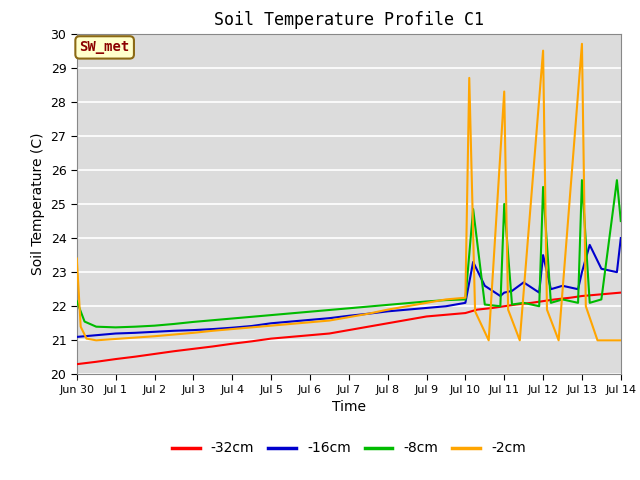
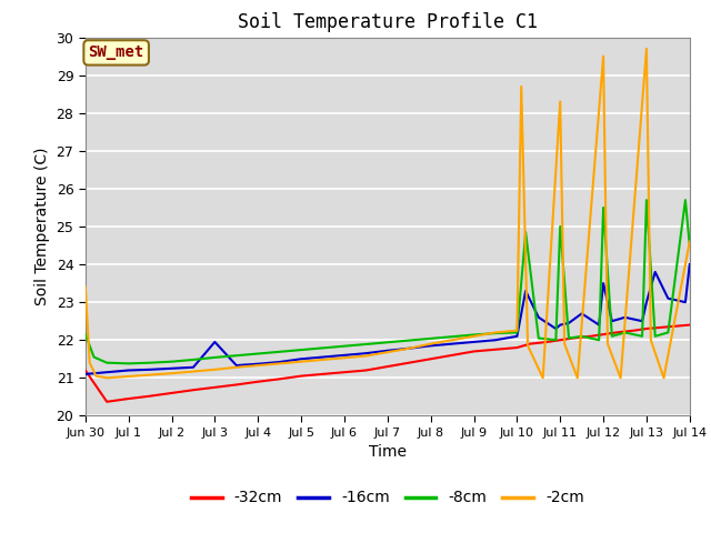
-32cm/Jun 30: 20.30 -> 21.20
-16cm/Jul 3: 21.30 -> 21.95
-2cm/Jul 14: 21.00 -> 24.60
